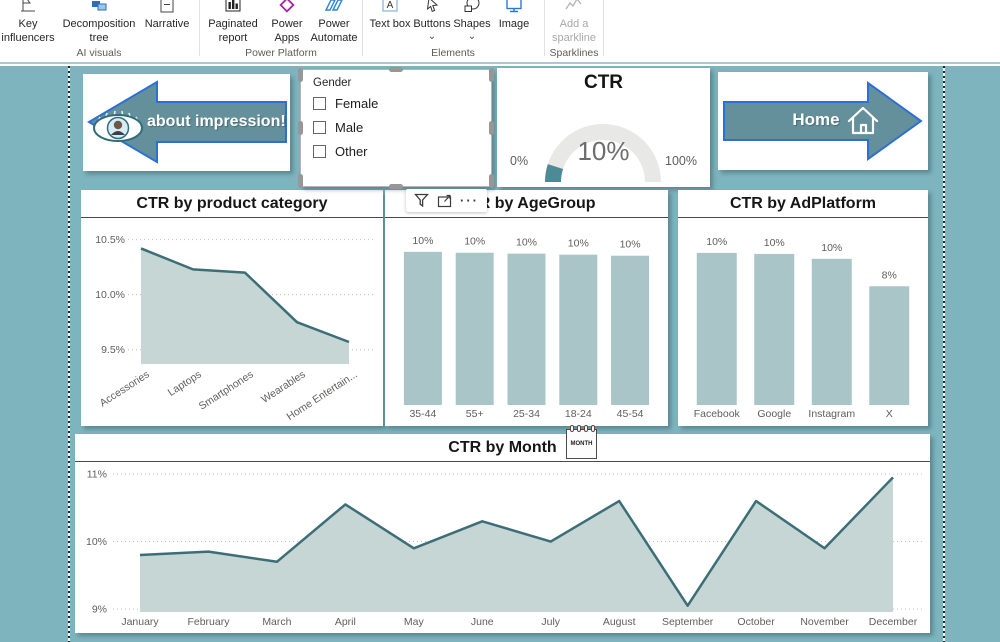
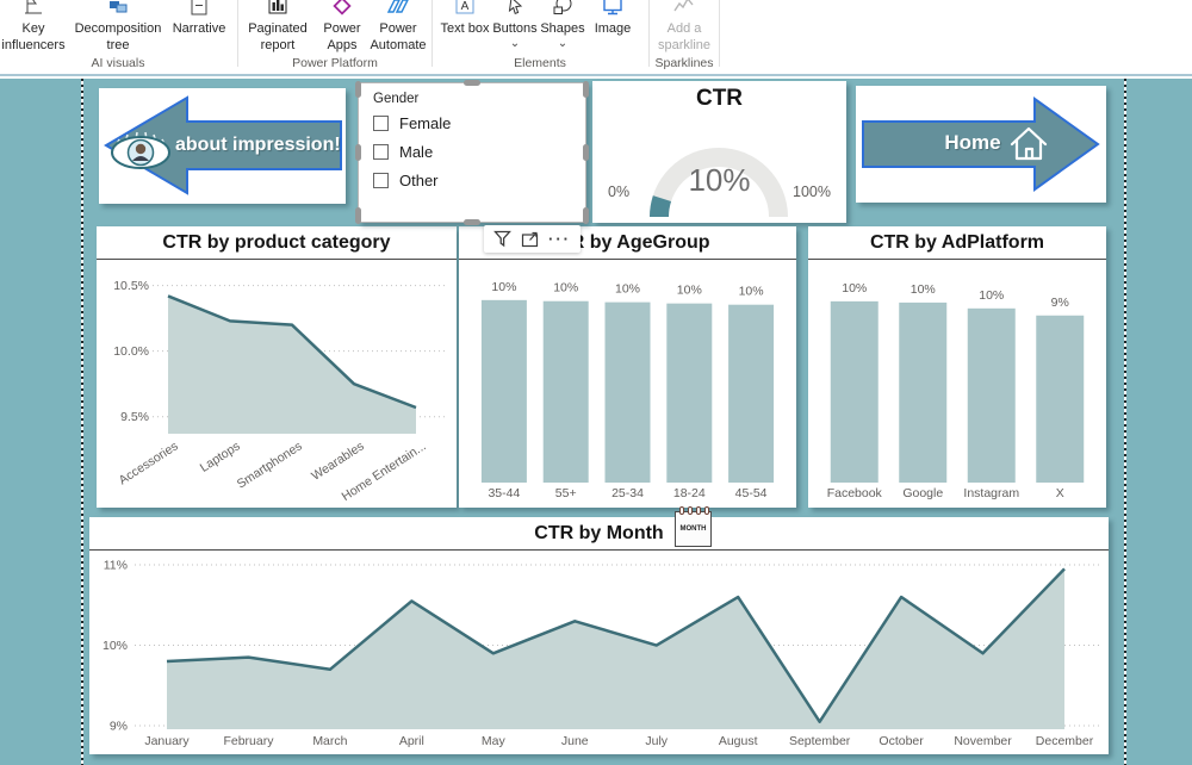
CTR by AdPlatform/X: 8% -> 9%
